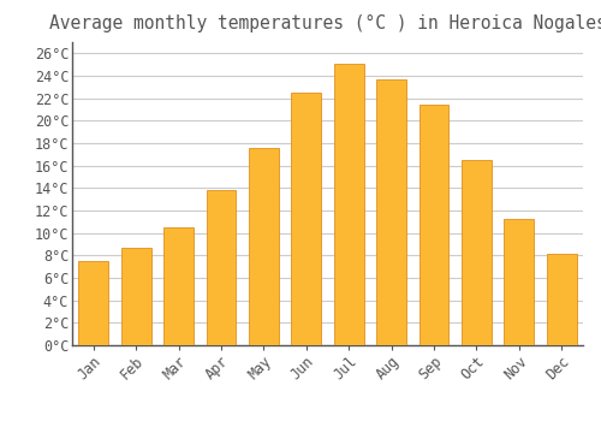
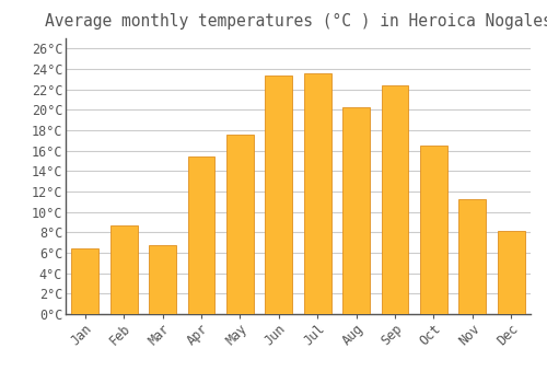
Jan: 7.5°C -> 6.4°C
Mar: 10.5°C -> 6.8°C
Apr: 13.8°C -> 15.4°C
Jun: 22.5°C -> 23.4°C
Jul: 25.1°C -> 23.6°C
Aug: 23.7°C -> 20.2°C
Sep: 21.4°C -> 22.4°C
